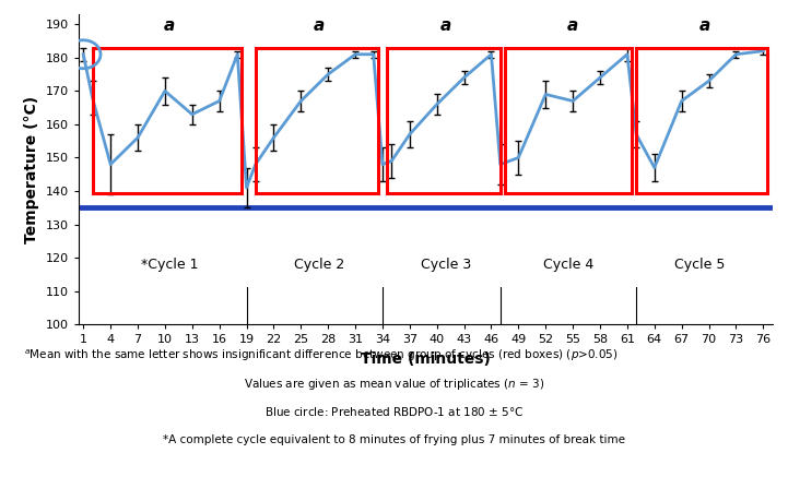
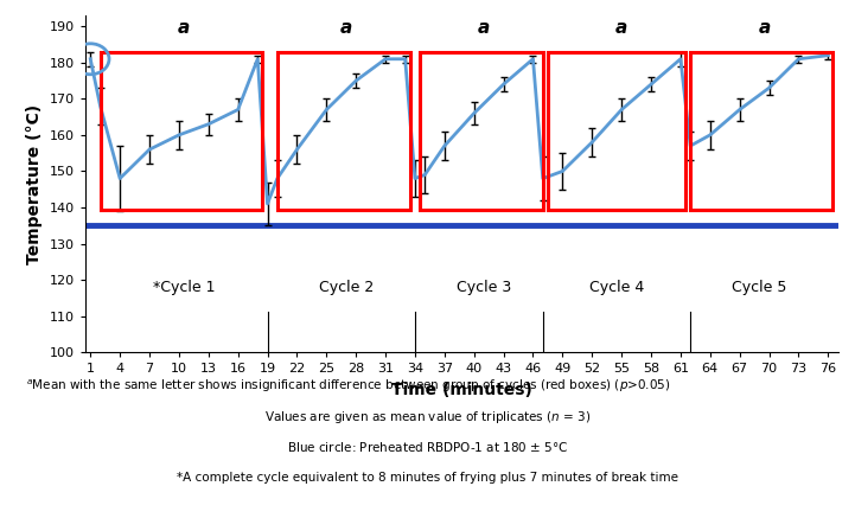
10: 170 -> 160
52: 169 -> 158
64: 147 -> 160
